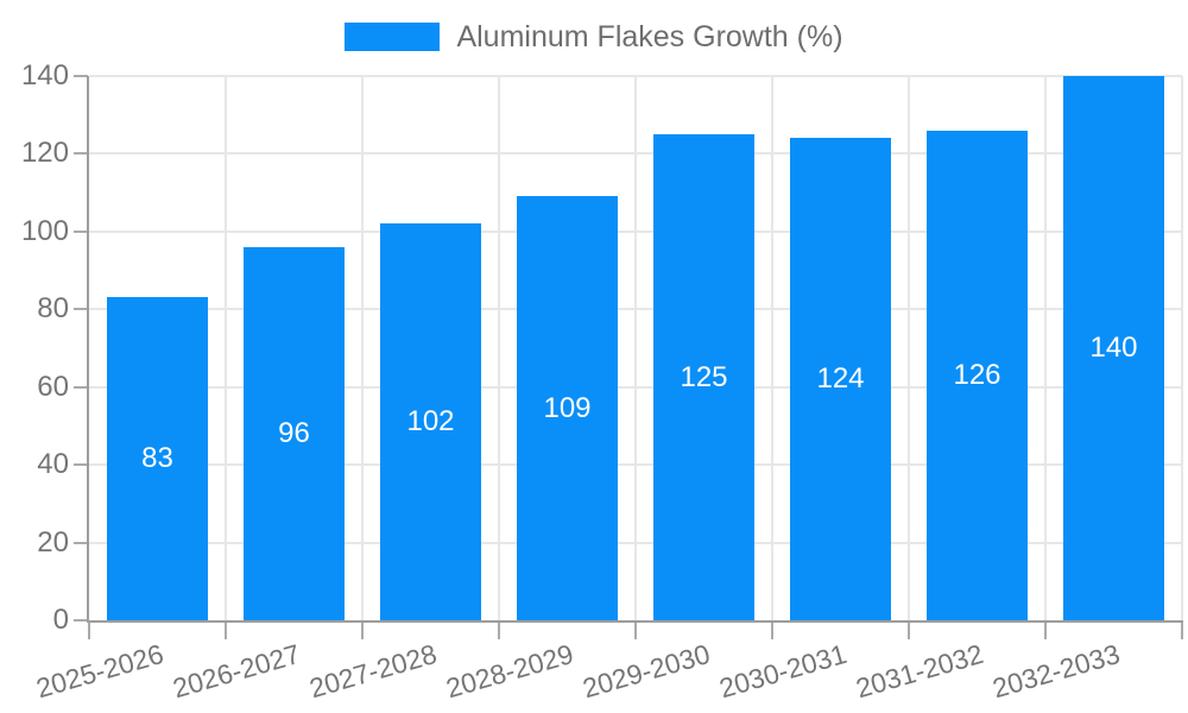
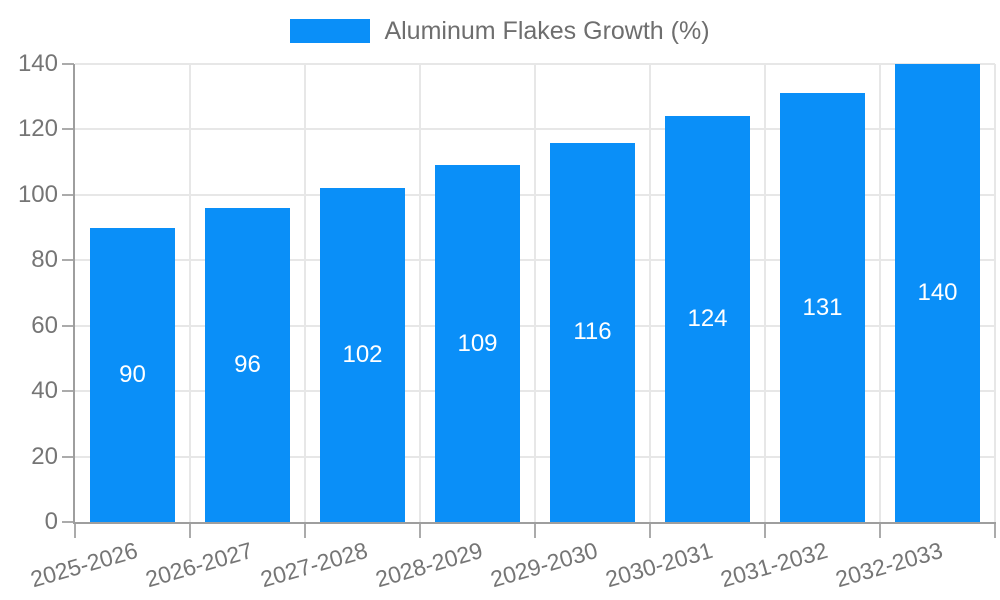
2025-2026: 83 -> 90
2029-2030: 125 -> 116
2031-2032: 126 -> 131
